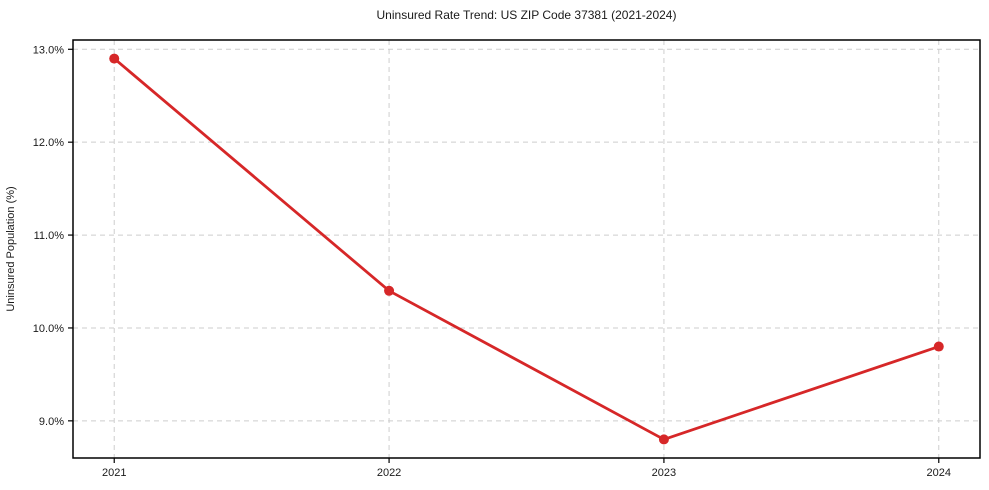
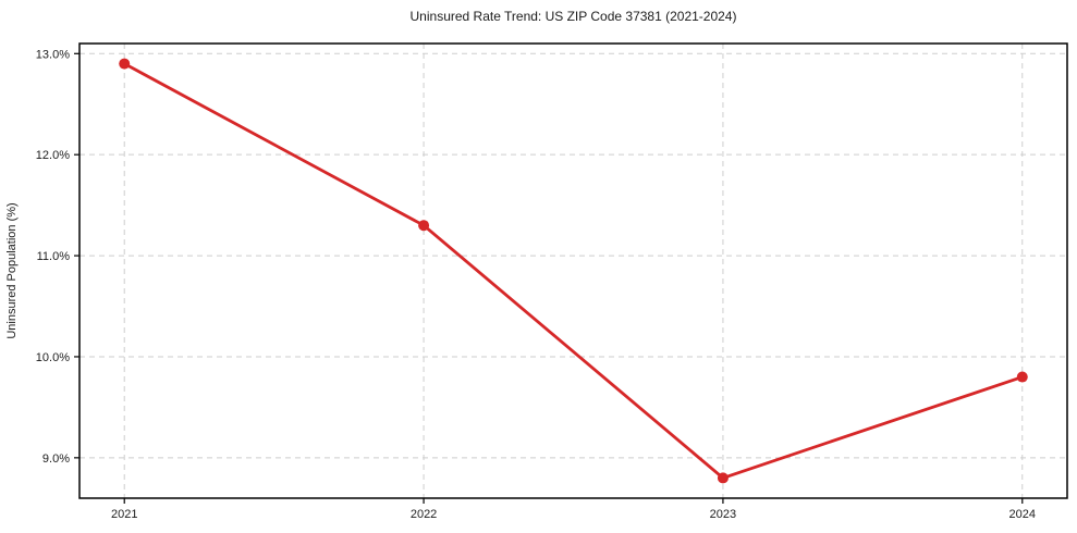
2022: 10.4% -> 11.3%
